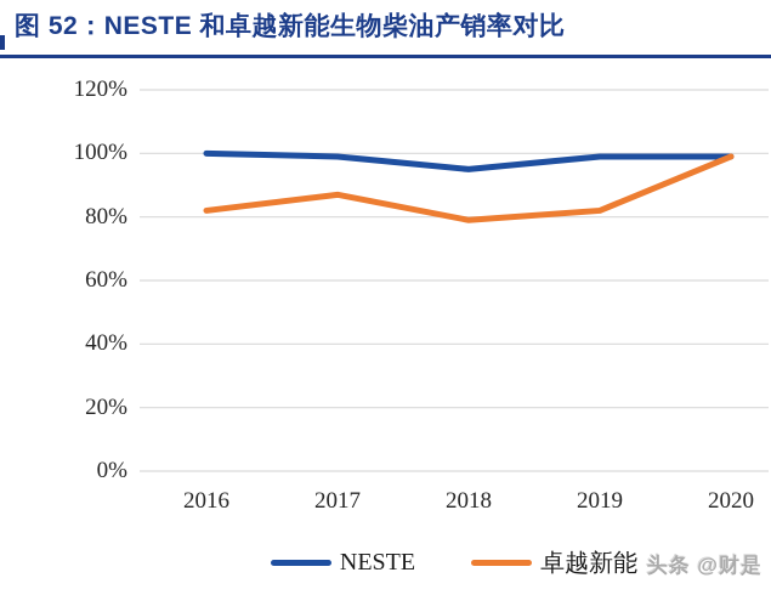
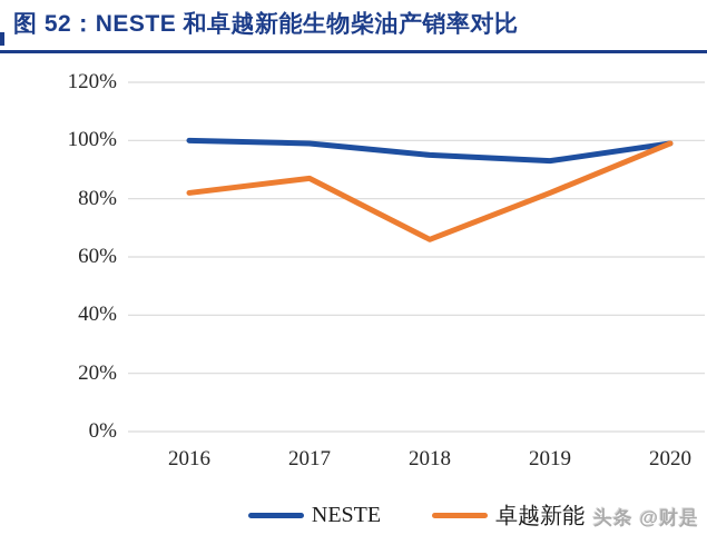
卓越新能/2018: 79% -> 66%
NESTE/2019: 99% -> 93%
